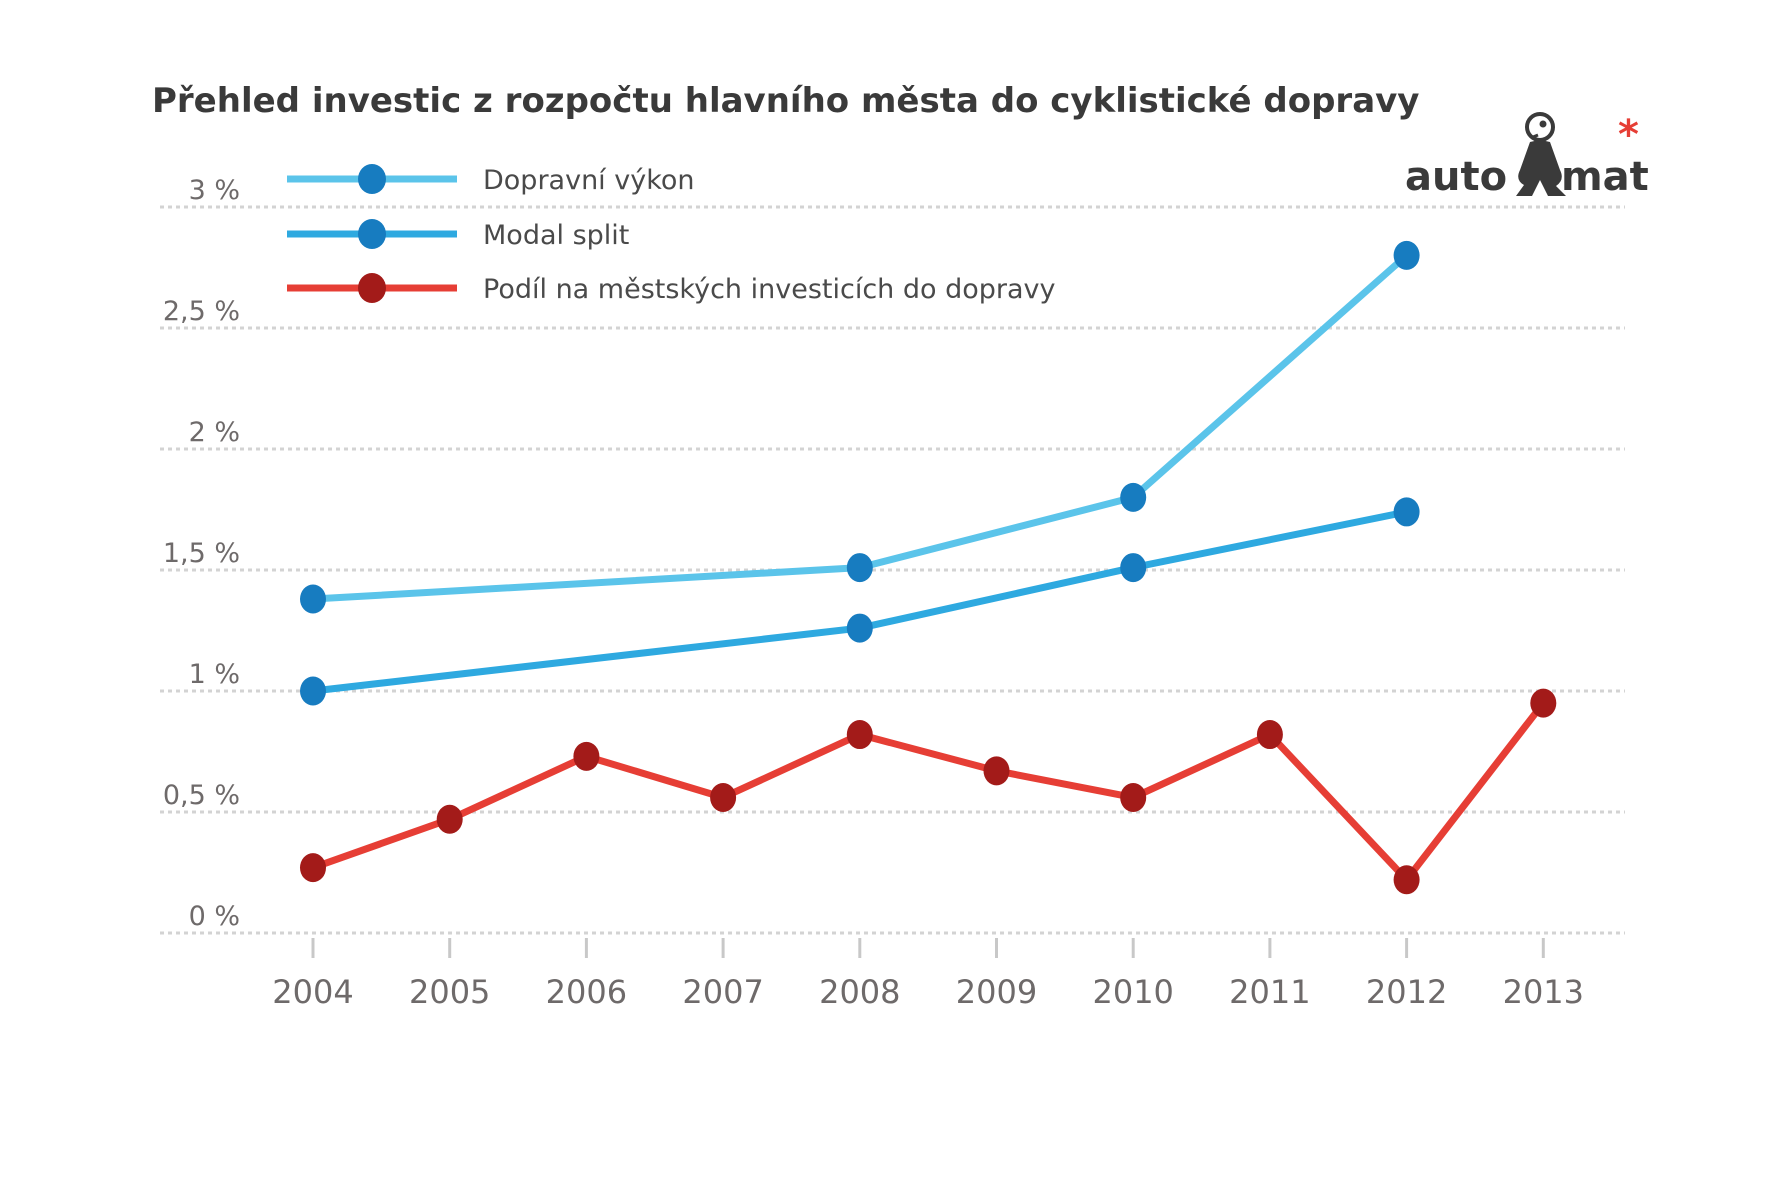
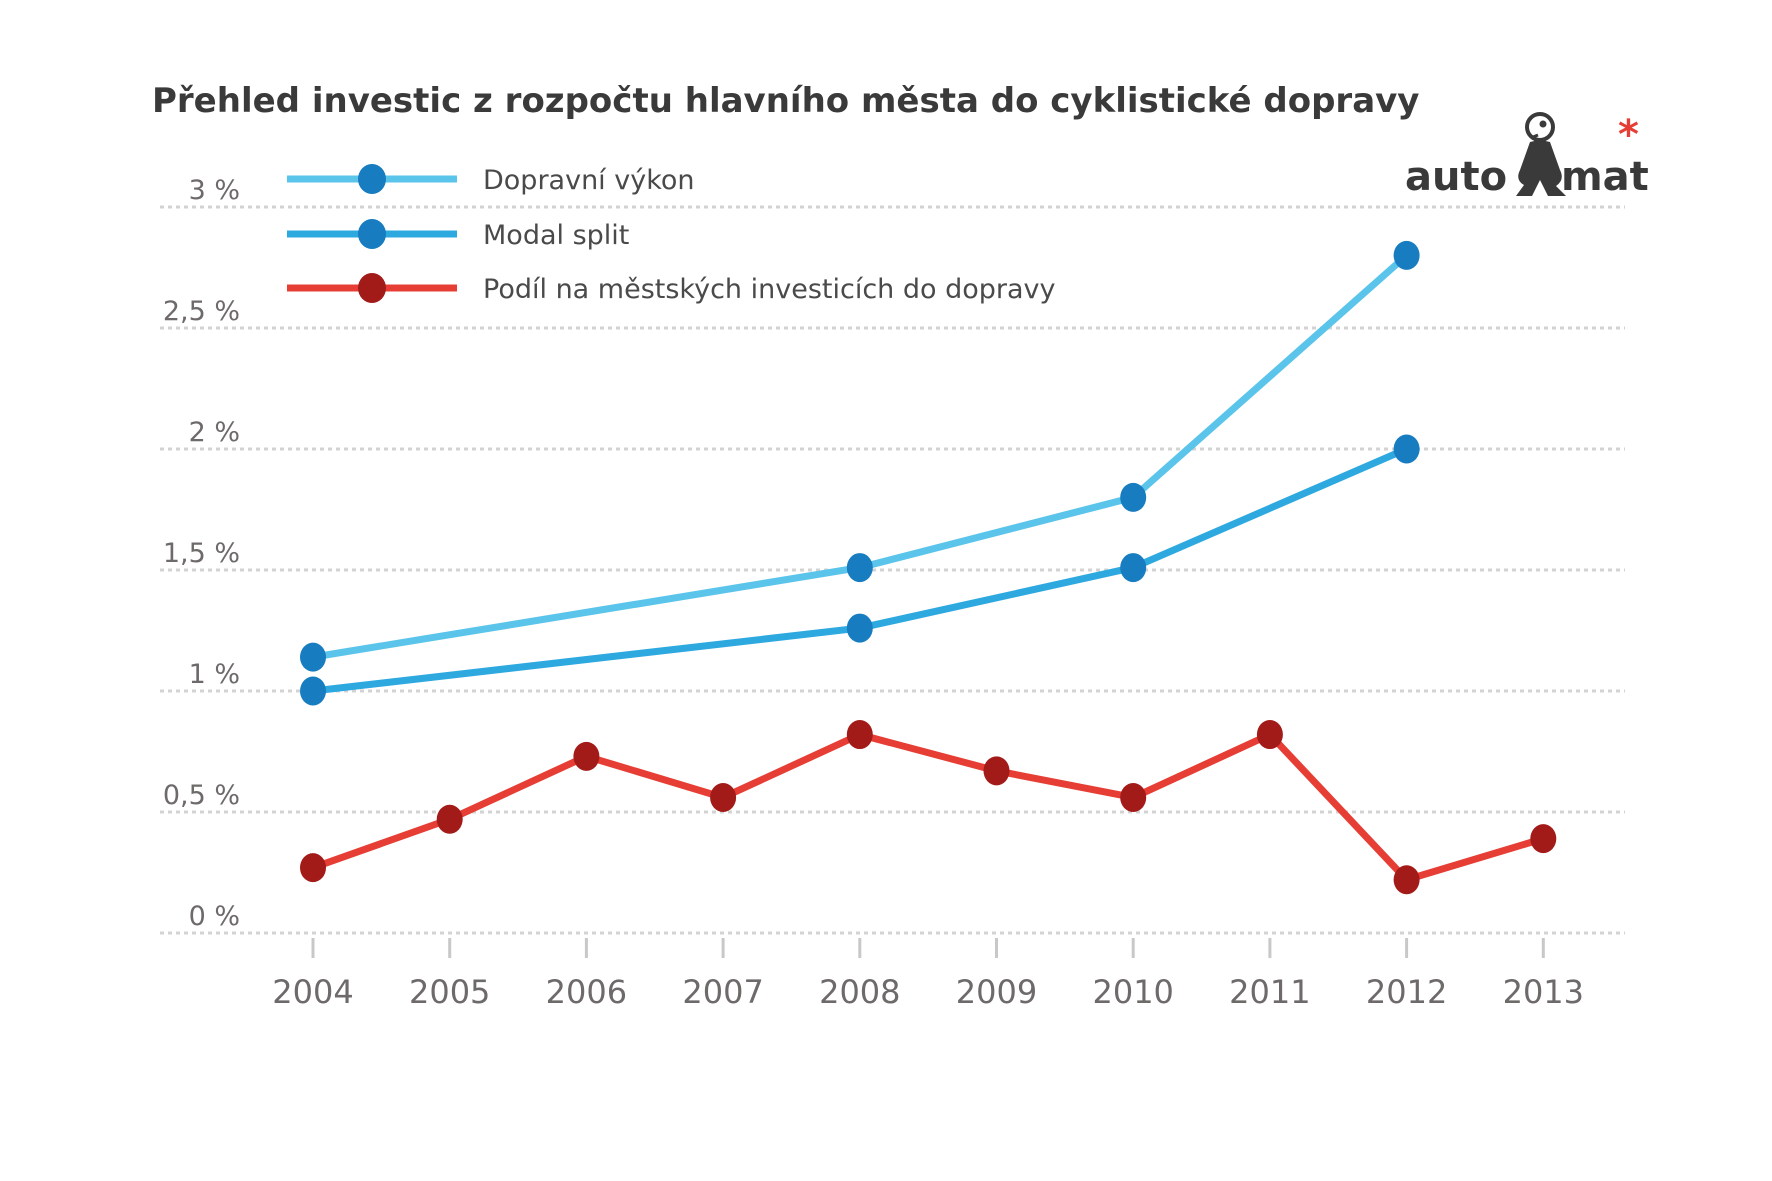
Dopravní výkon/2004: 1.38% -> 1.14%
Modal split/2012: 1.74% -> 2.00%
Podíl na městských investicích do dopravy/2013: 0.95% -> 0.39%
